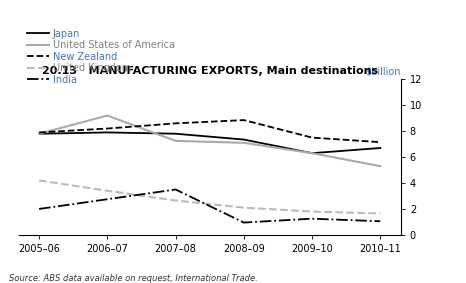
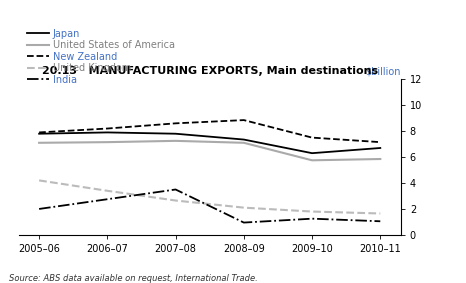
United States of America/2005–06: 7.8 -> 7.1
United States of America/2006–07: 9.2 -> 7.2
United States of America/2009–10: 6.3 -> 5.8
United States of America/2010–11: 5.3 -> 5.8
